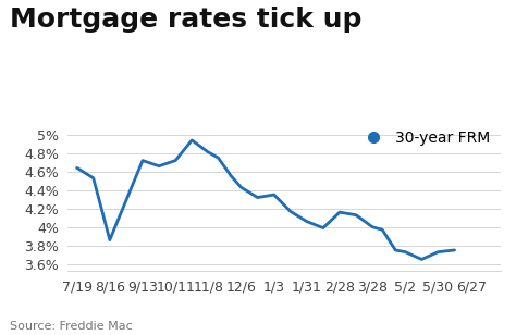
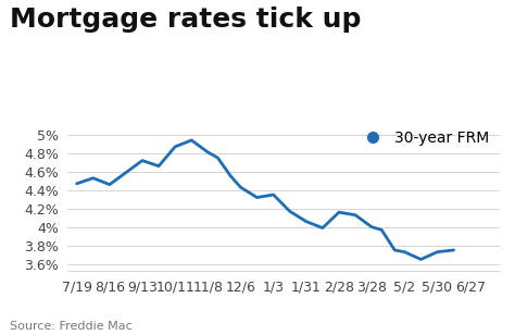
7/19: 4.64% -> 4.47%
8/16: 3.86% -> 4.46%
10/11: 4.72% -> 4.87%
